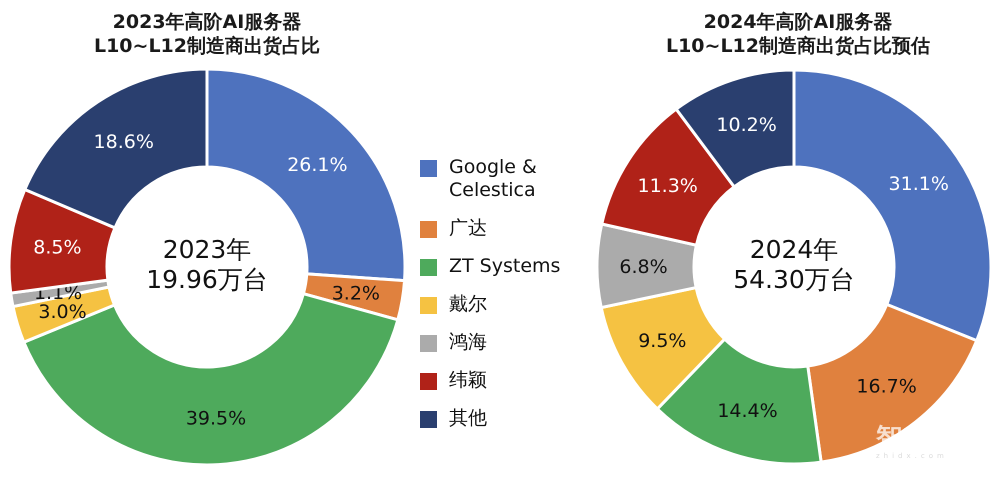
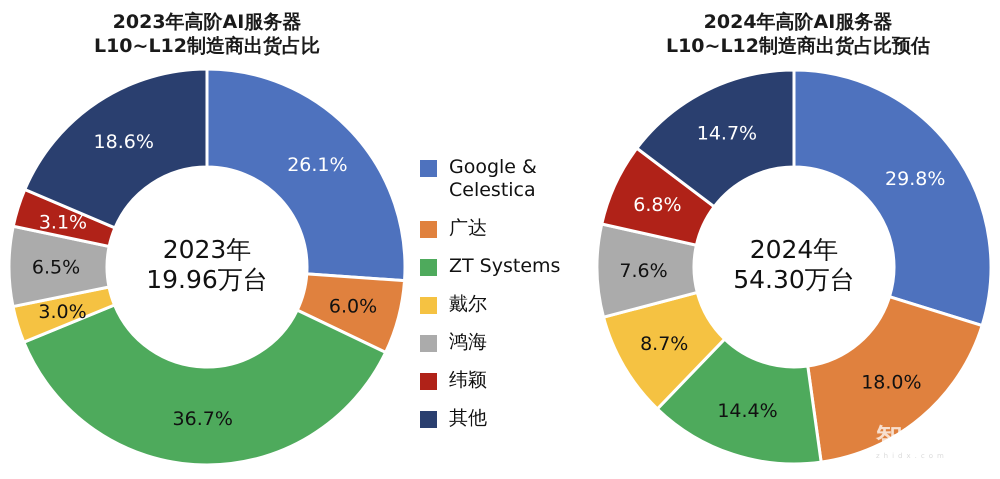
2023年高阶AI服务器 L10~L12制造商出货占比/广达: 3.2% -> 6.0%
2023年高阶AI服务器 L10~L12制造商出货占比/ZT Systems: 39.5% -> 36.7%
2023年高阶AI服务器 L10~L12制造商出货占比/鸿海: 1.1% -> 6.5%
2023年高阶AI服务器 L10~L12制造商出货占比/纬颖: 8.5% -> 3.1%
2024年高阶AI服务器 L10~L12制造商出货占比预估/Google & Celestica: 31.1% -> 29.8%
2024年高阶AI服务器 L10~L12制造商出货占比预估/广达: 16.7% -> 18.0%
2024年高阶AI服务器 L10~L12制造商出货占比预估/戴尔: 9.5% -> 8.7%
2024年高阶AI服务器 L10~L12制造商出货占比预估/鸿海: 6.8% -> 7.6%
2024年高阶AI服务器 L10~L12制造商出货占比预估/纬颖: 11.3% -> 6.8%
2024年高阶AI服务器 L10~L12制造商出货占比预估/其他: 10.2% -> 14.7%
